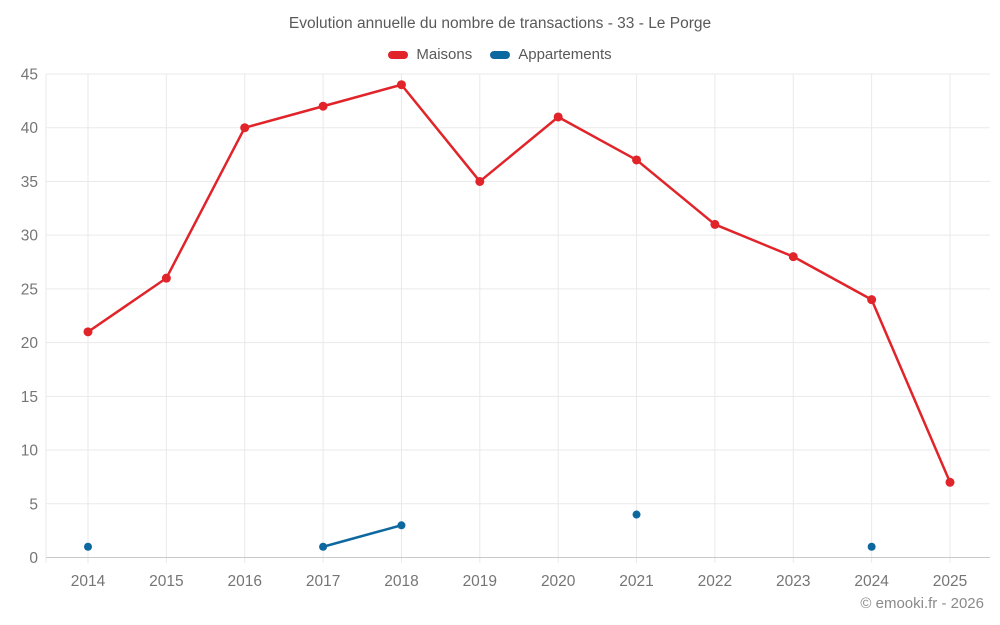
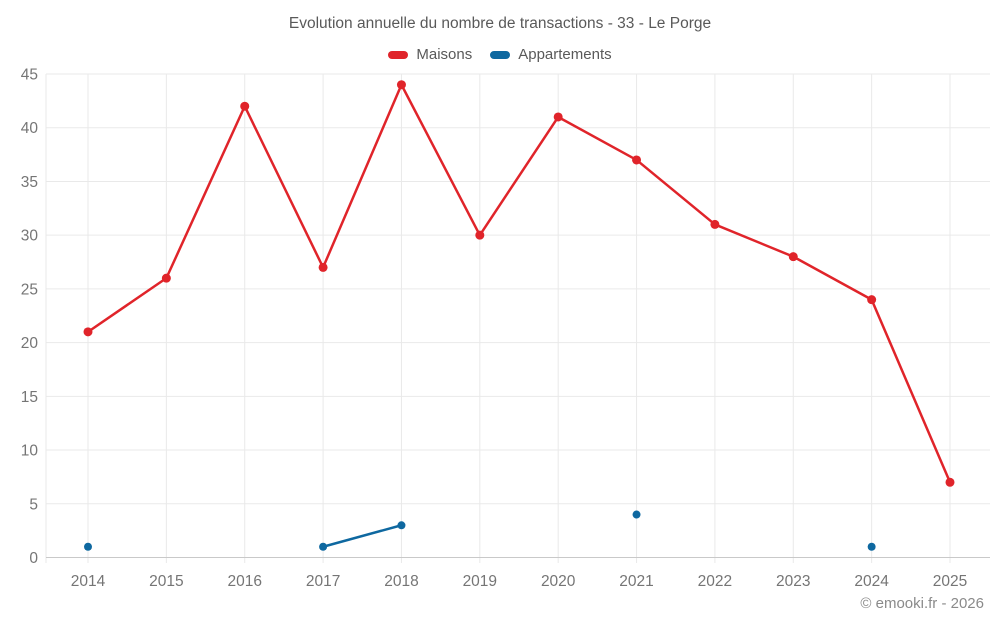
Maisons/2016: 40 -> 42
Maisons/2017: 42 -> 27
Maisons/2019: 35 -> 30
